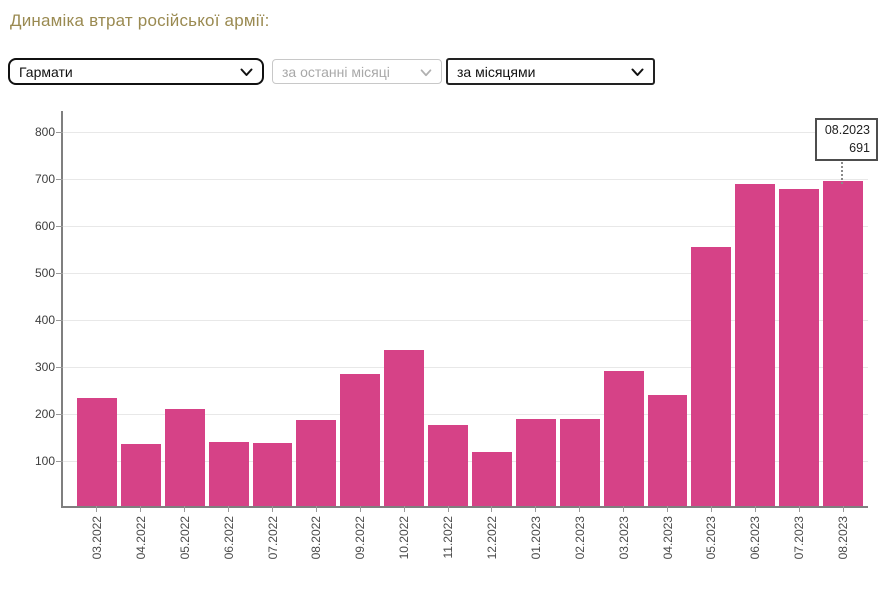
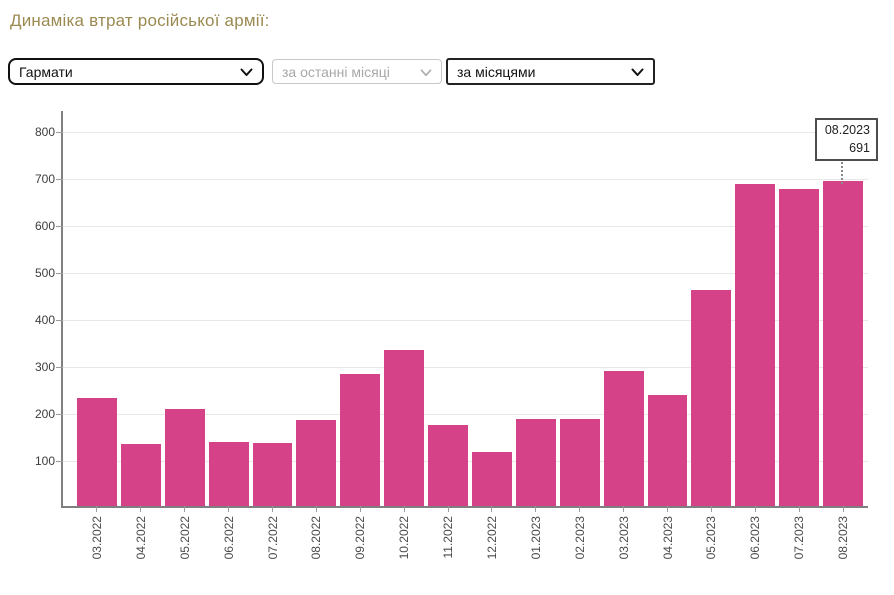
05.2023: 550 -> 460
